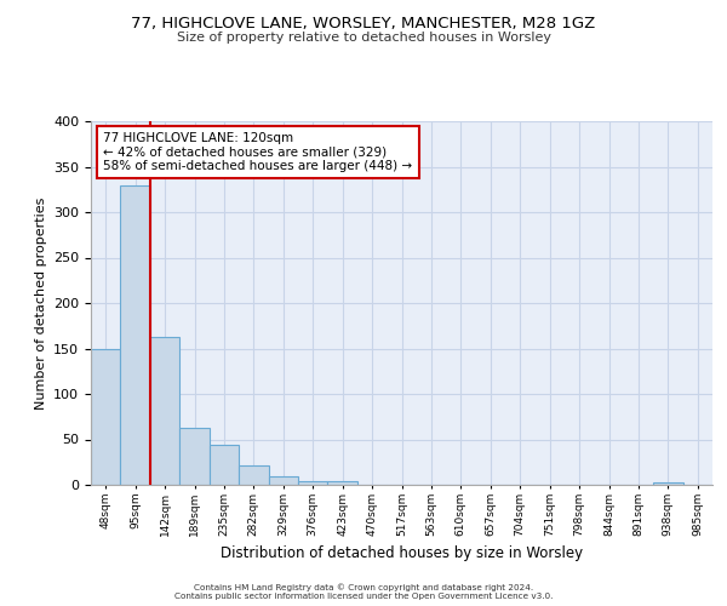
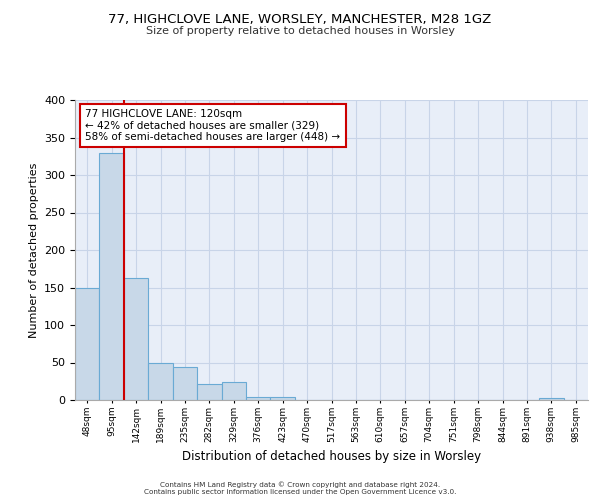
189sqm: 63 -> 50
329sqm: 9 -> 24
